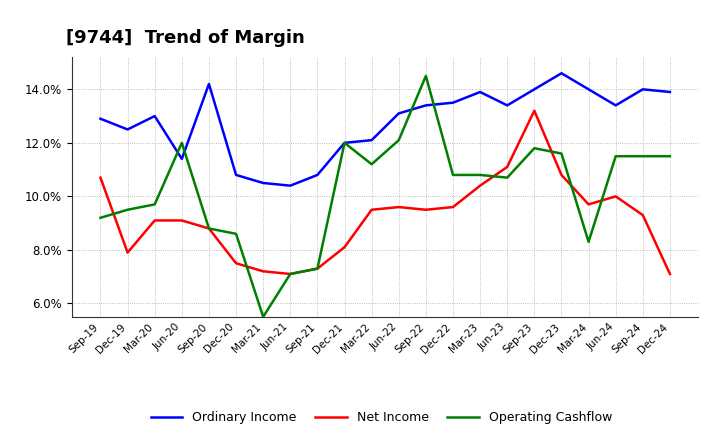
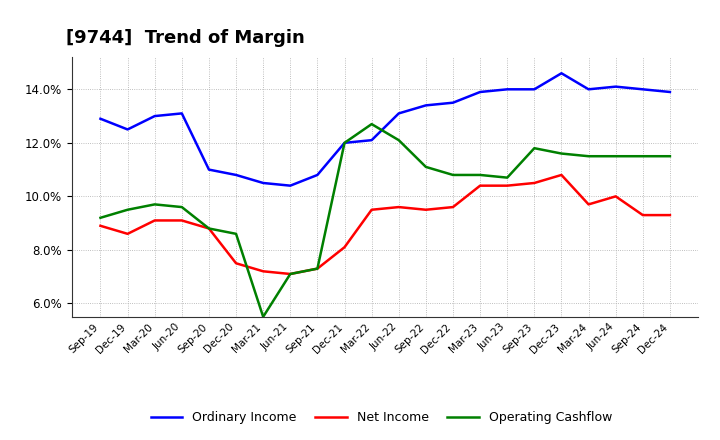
Net Income/Sep-19: 10.7% -> 8.9%
Net Income/Dec-19: 7.9% -> 8.6%
Ordinary Income/Jun-20: 11.4% -> 13.1%
Operating Cashflow/Jun-20: 12.0% -> 9.6%
Ordinary Income/Sep-20: 14.2% -> 11.0%
Operating Cashflow/Mar-22: 11.2% -> 12.7%
Operating Cashflow/Sep-22: 14.5% -> 11.1%
Ordinary Income/Jun-23: 13.4% -> 14.0%
Net Income/Jun-23: 11.1% -> 10.4%
Net Income/Sep-23: 13.2% -> 10.5%
Operating Cashflow/Mar-24: 8.3% -> 11.5%
Ordinary Income/Jun-24: 13.4% -> 14.1%
Net Income/Dec-24: 7.1% -> 9.3%
